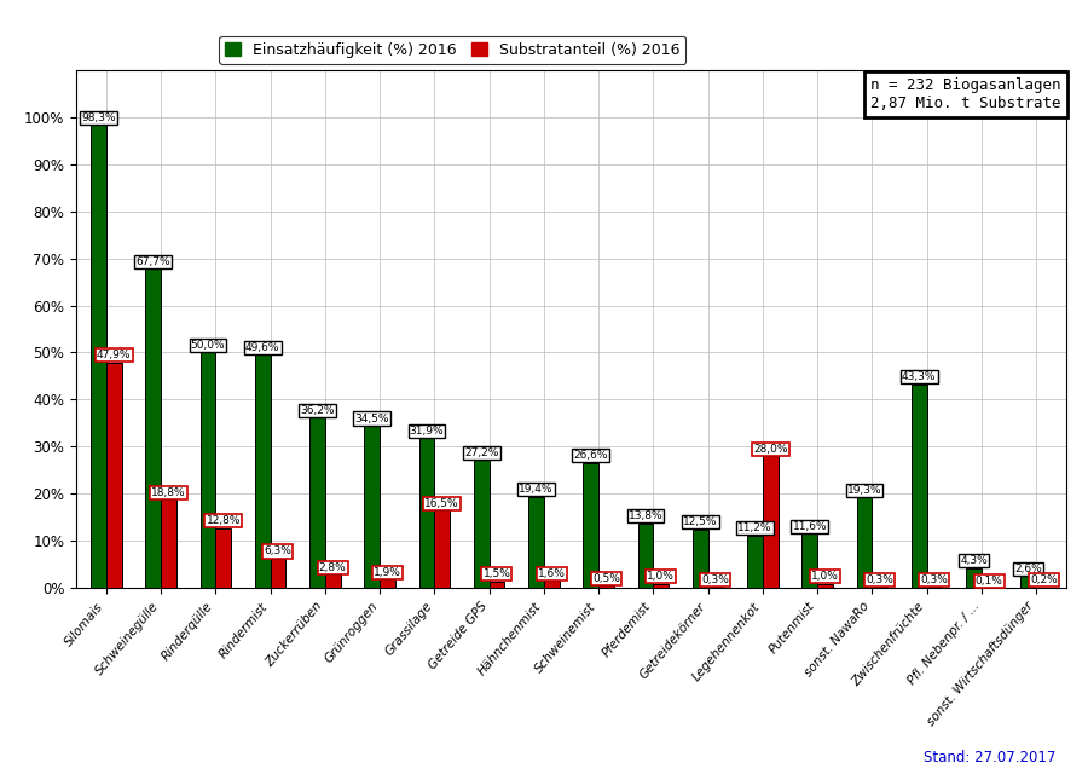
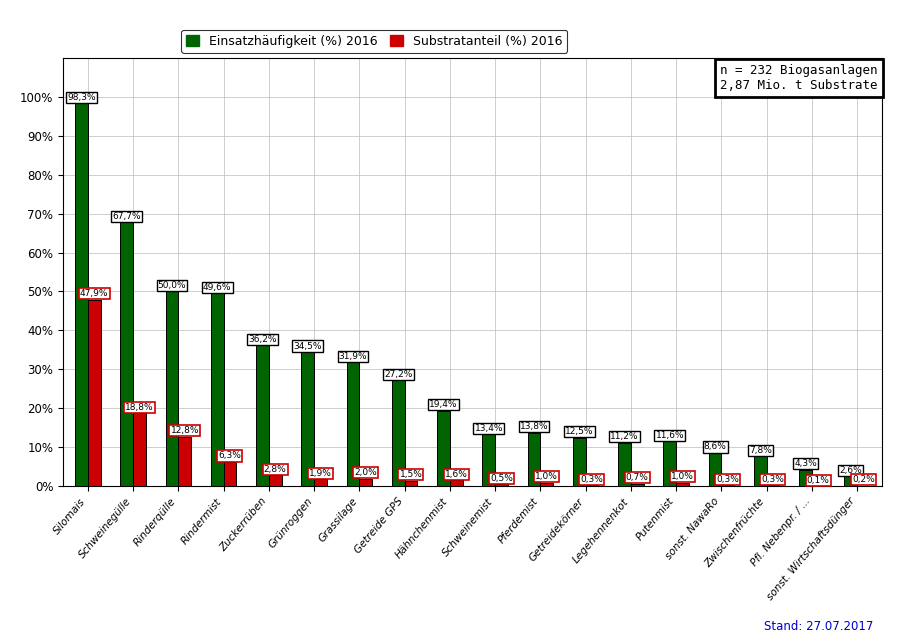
Substratanteil (%) 2016/Grassilage: 16,5% -> 2,0%
Einsatzhäufigkeit (%) 2016/Schweinemist: 26,6% -> 13,4%
Substratanteil (%) 2016/Legehennenkot: 28,0% -> 0,7%
Einsatzhäufigkeit (%) 2016/sonst. NawaRo: 19,3% -> 8,6%
Einsatzhäufigkeit (%) 2016/Zwischenfrüchte: 43,3% -> 7,8%
